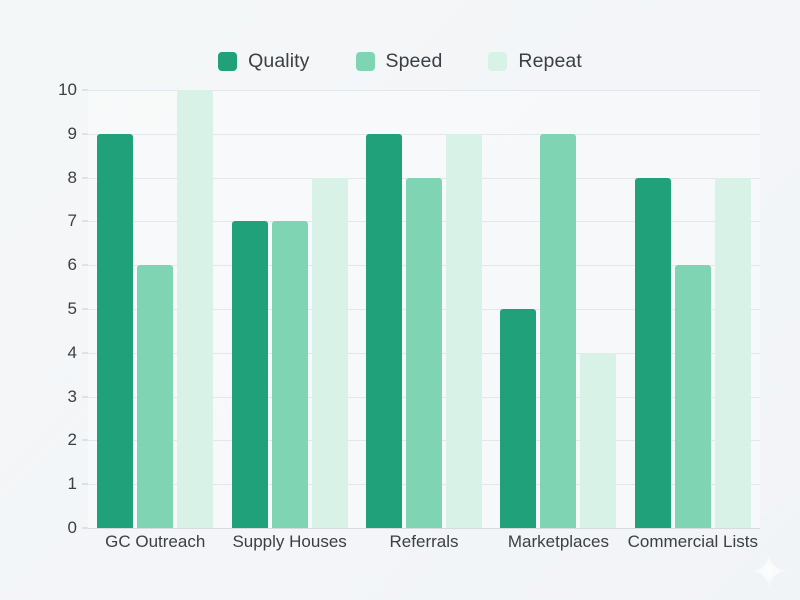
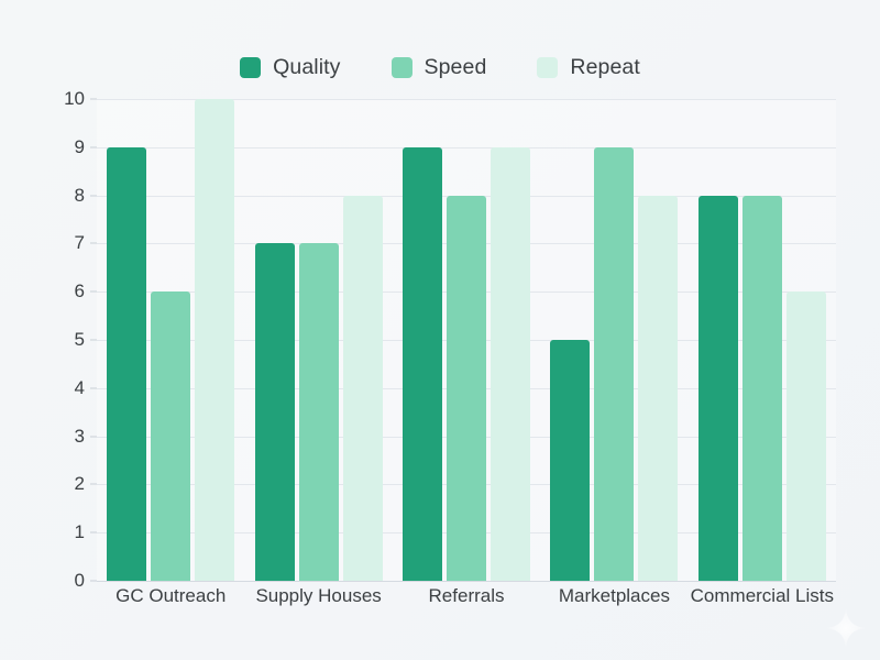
Repeat/Marketplaces: 4 -> 8
Speed/Commercial Lists: 6 -> 8
Repeat/Commercial Lists: 8 -> 6
